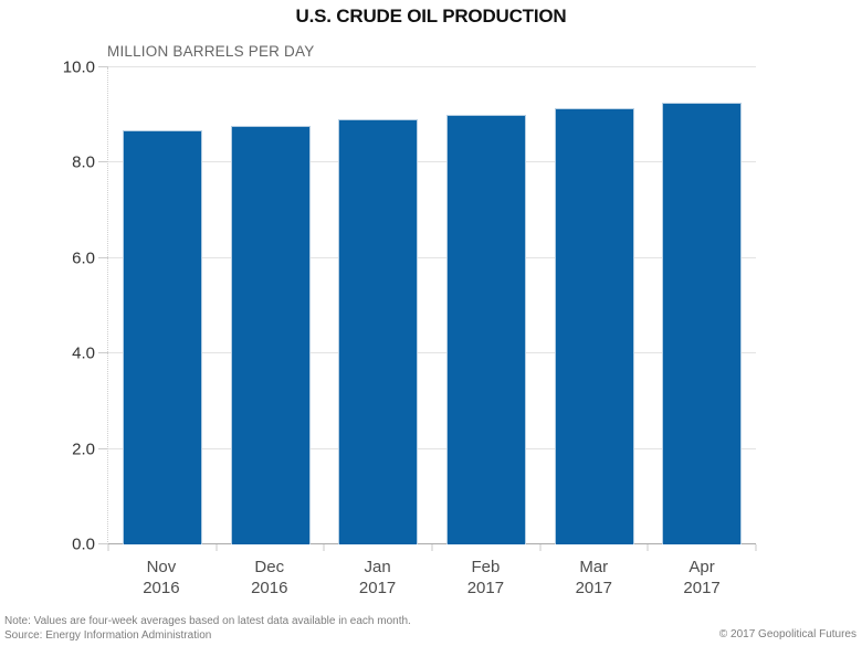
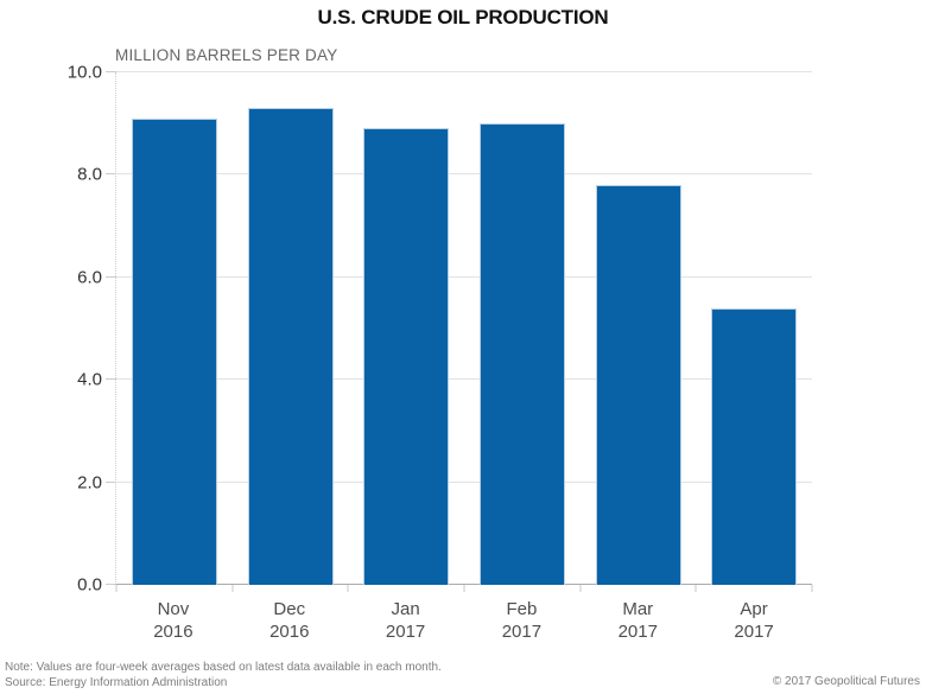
Nov 2016: 8.7 -> 9.1
Dec 2016: 8.8 -> 9.3
Mar 2017: 9.1 -> 7.8
Apr 2017: 9.3 -> 5.4
